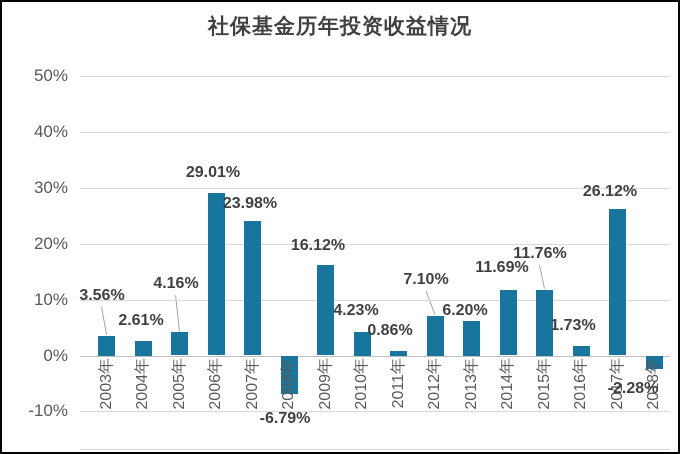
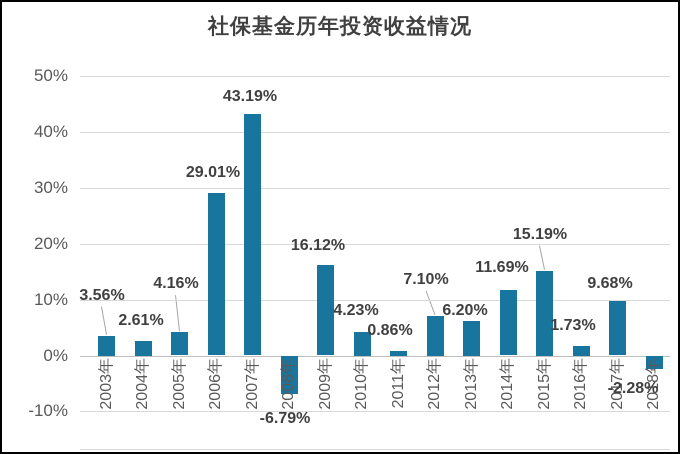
2007年: 23.98% -> 43.19%
2015年: 11.76% -> 15.19%
2017年: 26.12% -> 9.68%
